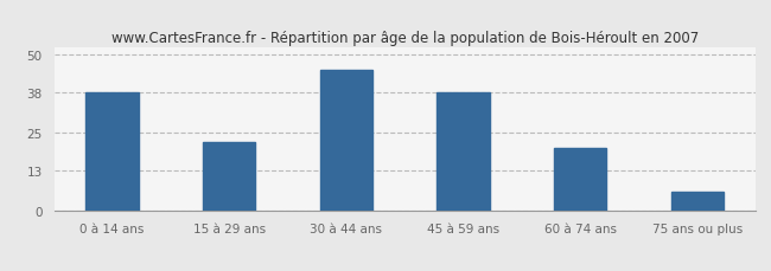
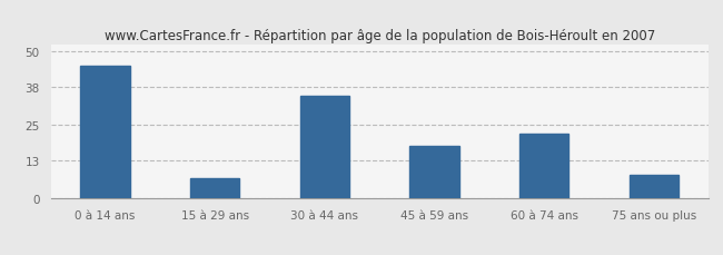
0 à 14 ans: 38 -> 45
15 à 29 ans: 22 -> 7
30 à 44 ans: 45 -> 35
45 à 59 ans: 38 -> 18
60 à 74 ans: 20 -> 22
75 ans ou plus: 6 -> 8
